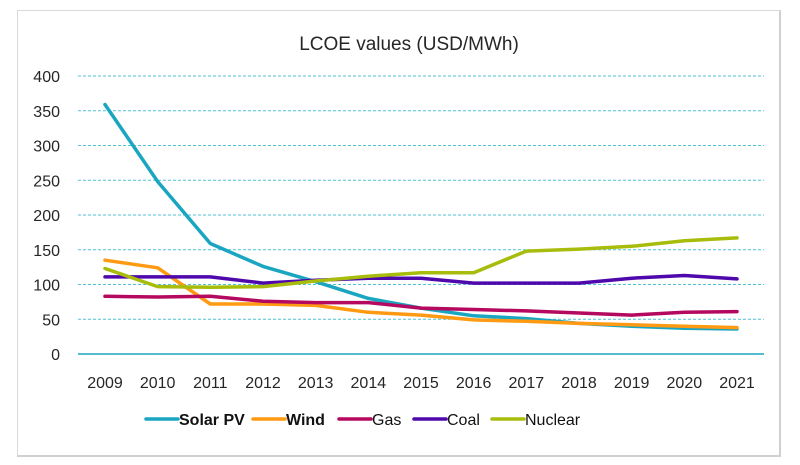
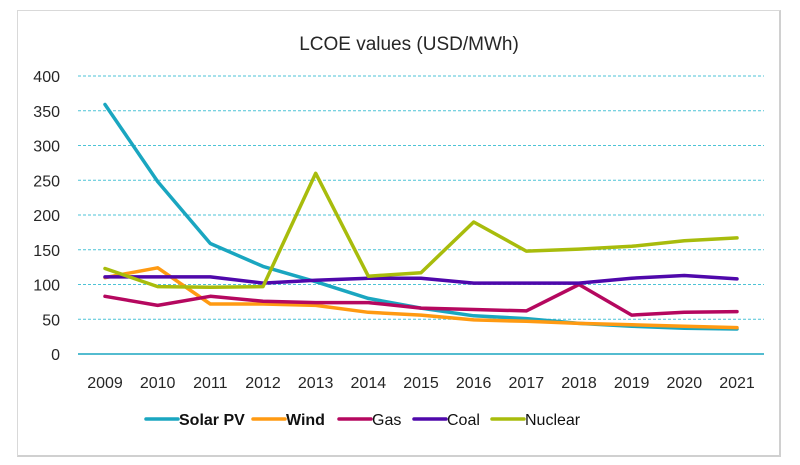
Wind/2009: 140 -> 110
Gas/2010: 80 -> 70
Nuclear/2013: 100 -> 260
Nuclear/2016: 120 -> 190
Gas/2018: 60 -> 100
